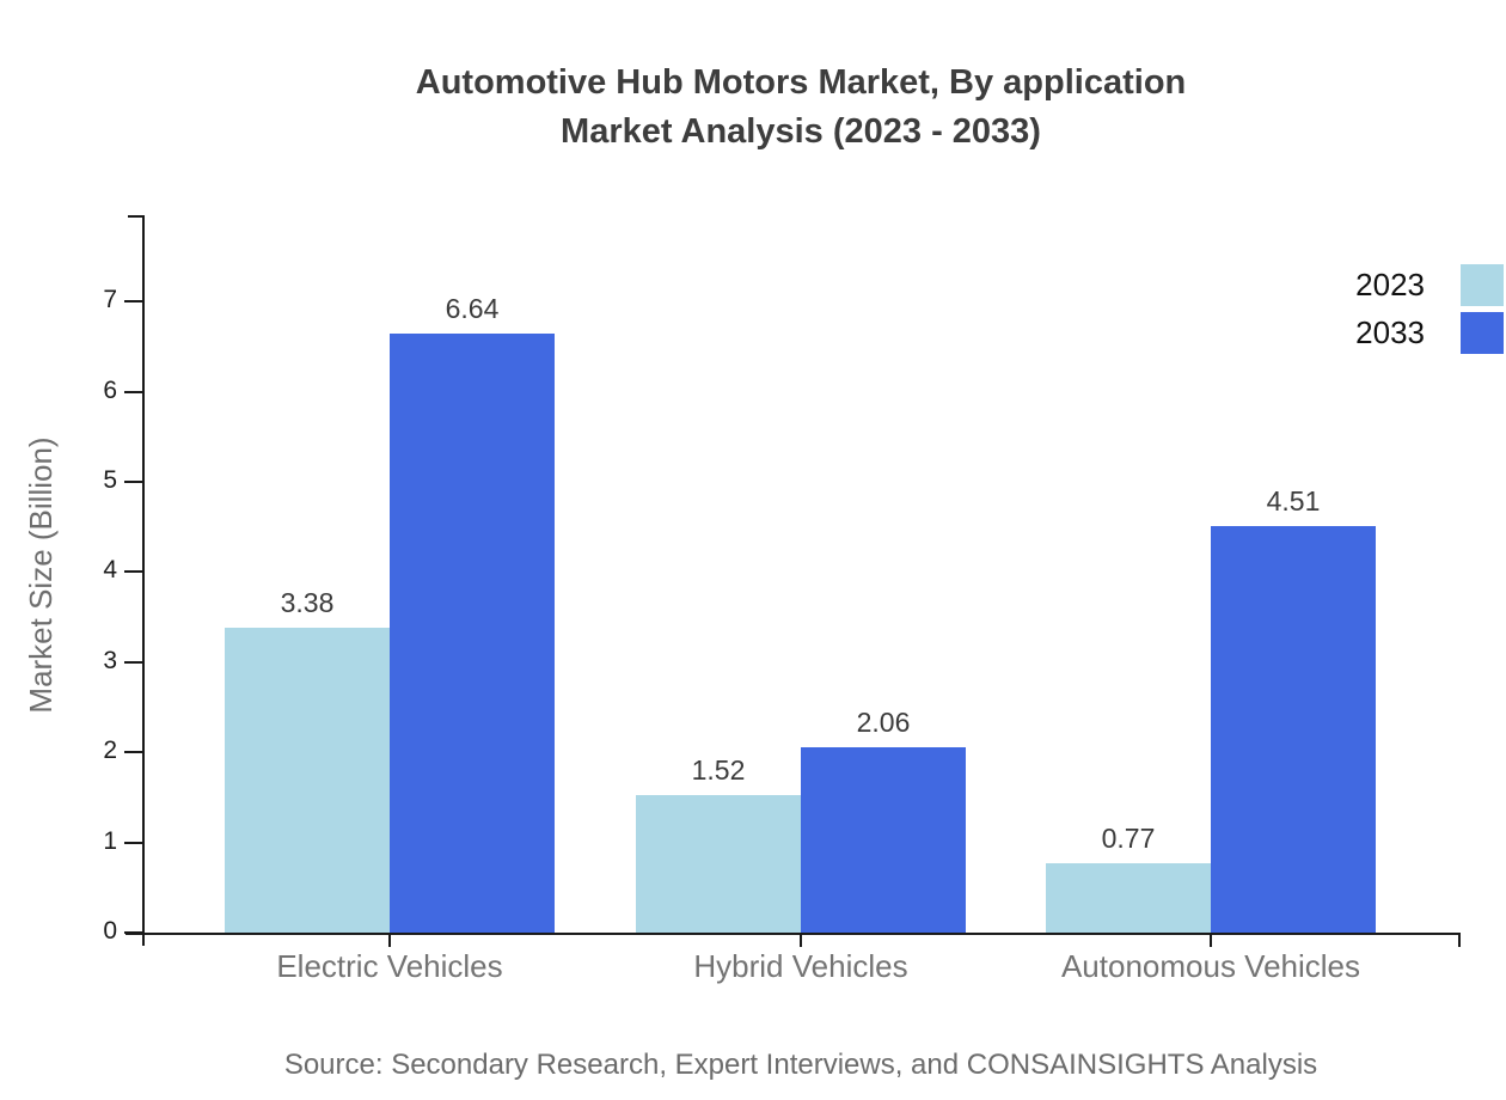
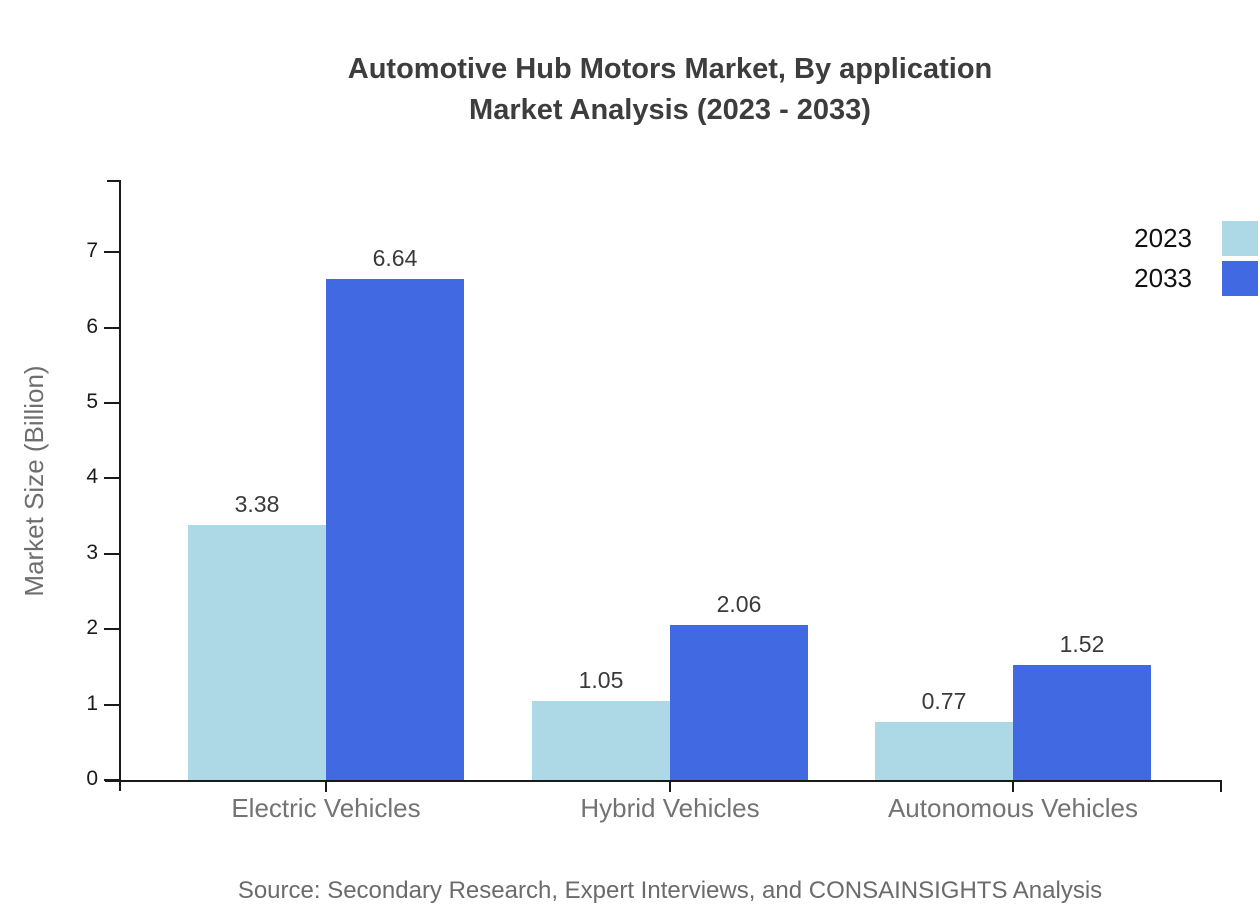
2023/Hybrid Vehicles: 1.52 -> 1.05
2033/Autonomous Vehicles: 4.51 -> 1.52
